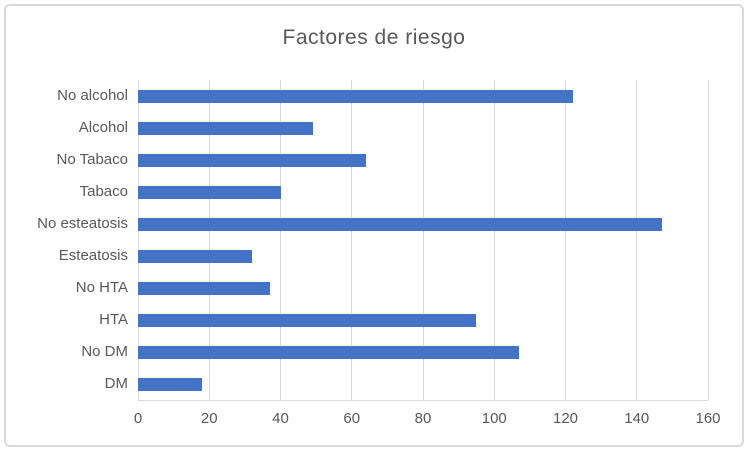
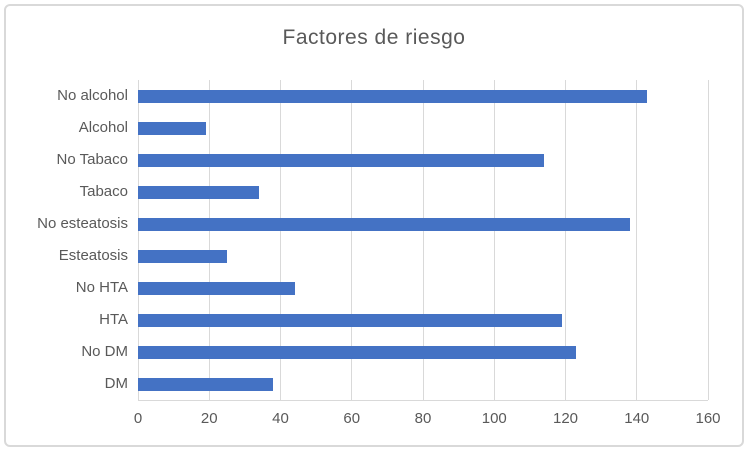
No alcohol: 122 -> 143
Alcohol: 49 -> 19
No Tabaco: 64 -> 114
Tabaco: 40 -> 34
No esteatosis: 147 -> 138
Esteatosis: 32 -> 25
No HTA: 37 -> 44
HTA: 95 -> 119
No DM: 107 -> 123
DM: 18 -> 38
